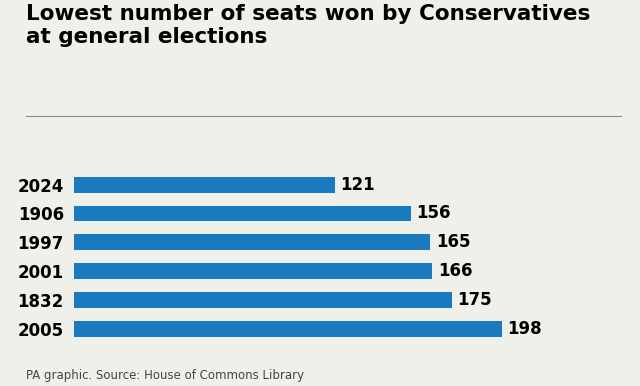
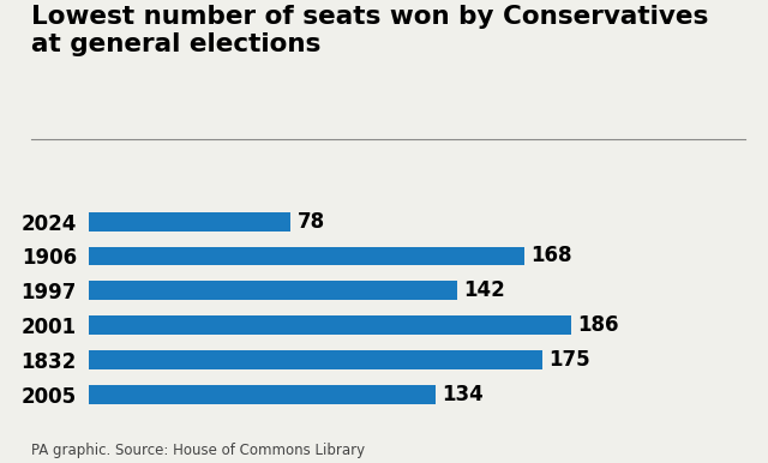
2024: 121 -> 78
1906: 156 -> 168
1997: 165 -> 142
2001: 166 -> 186
2005: 198 -> 134
